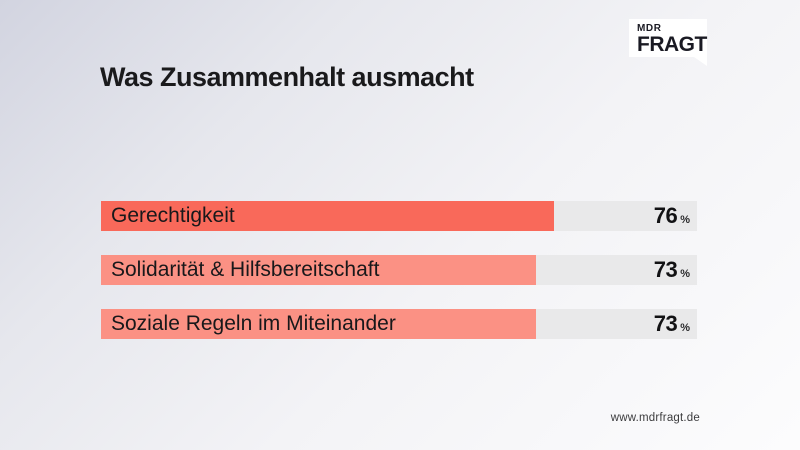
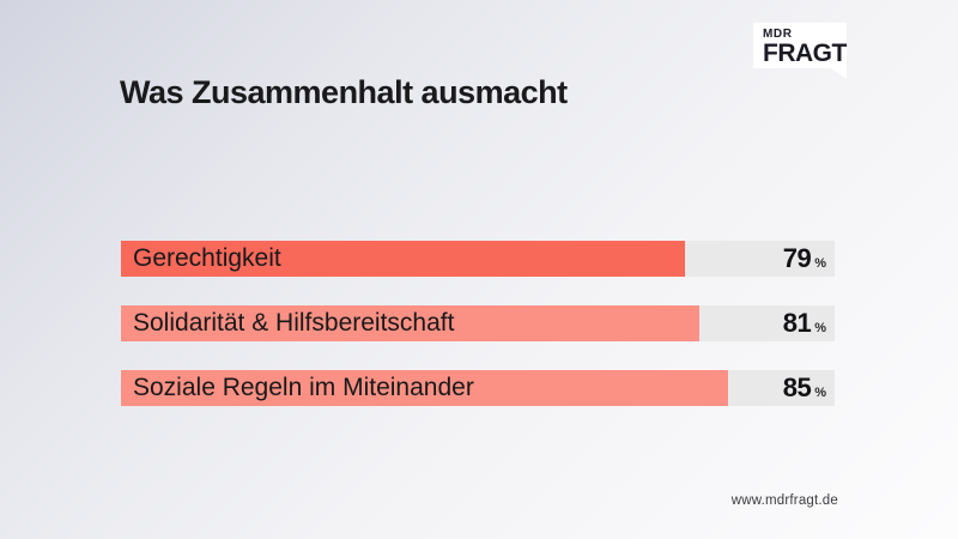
Gerechtigkeit: 76 -> 79
Solidarität & Hilfsbereitschaft: 73 -> 81
Soziale Regeln im Miteinander: 73 -> 85
